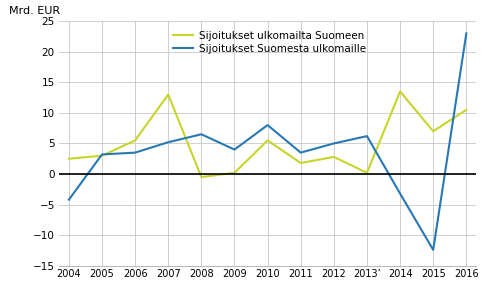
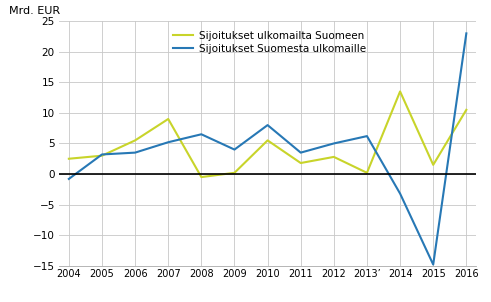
Sijoitukset Suomesta ulkomaille/2004: -4.2 -> -0.8
Sijoitukset ulkomailta Suomeen/2007: 13.0 -> 9.0
Sijoitukset ulkomailta Suomeen/2015: 7.0 -> 1.5
Sijoitukset Suomesta ulkomaille/2015: -12.4 -> -14.8
